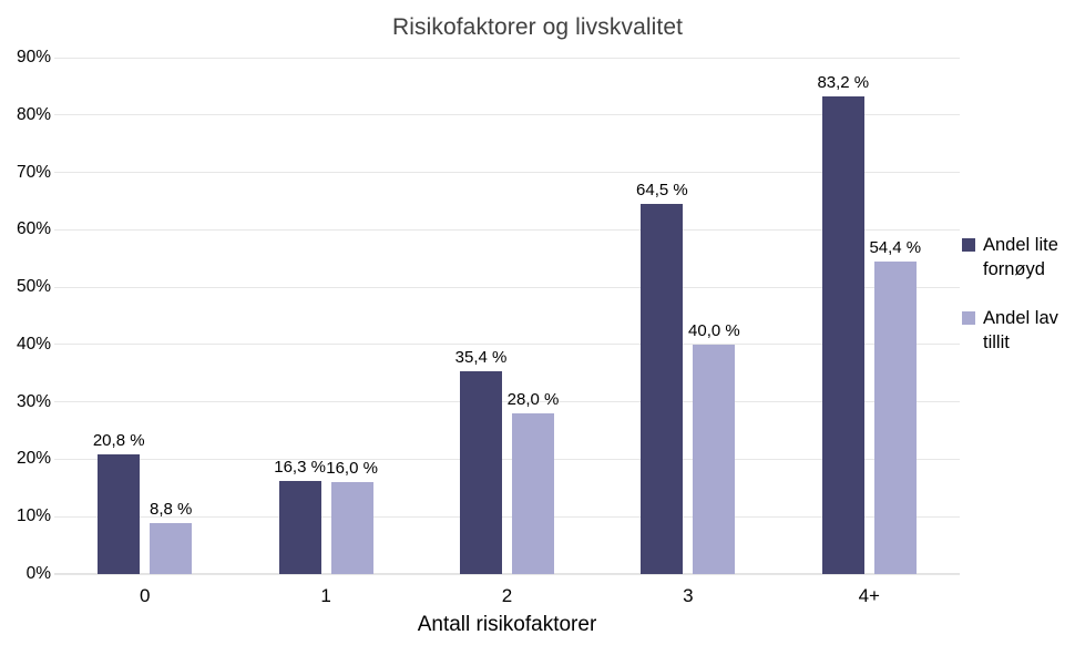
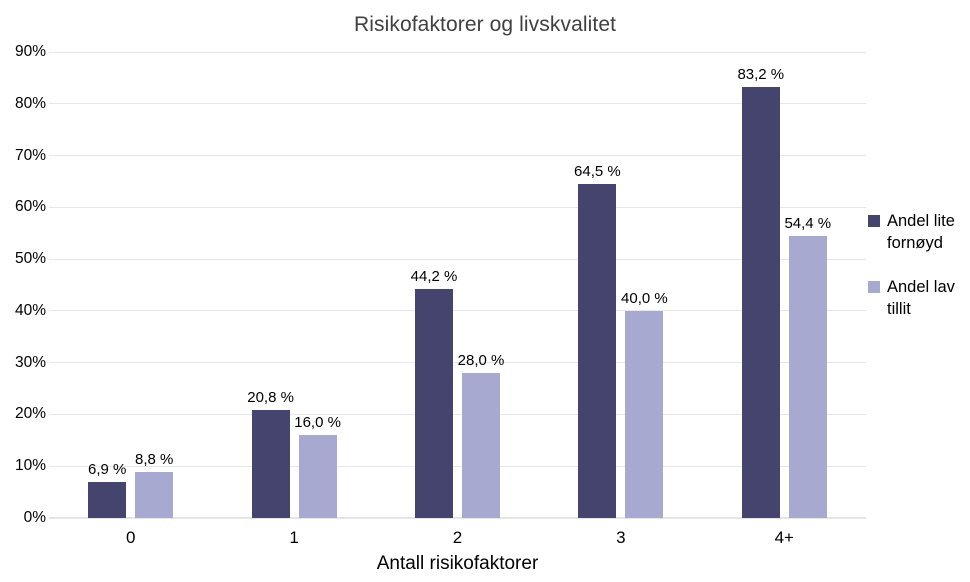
Andel lite fornøyd/0: 20,8 -> 6,9
Andel lite fornøyd/1: 16,3 -> 20,8
Andel lite fornøyd/2: 35,4 -> 44,2
